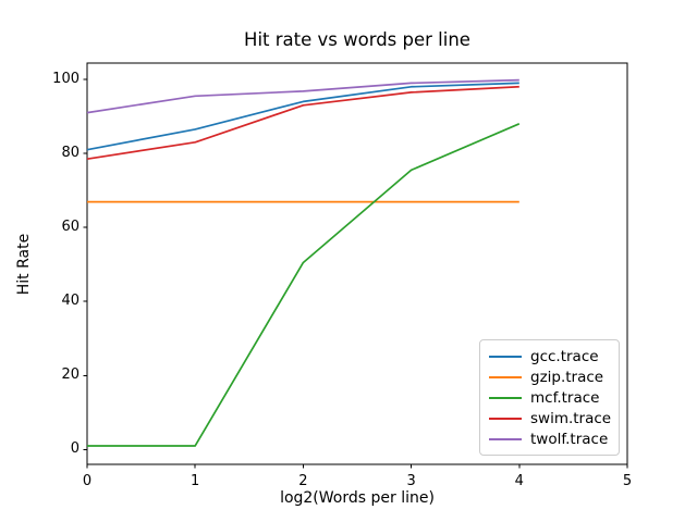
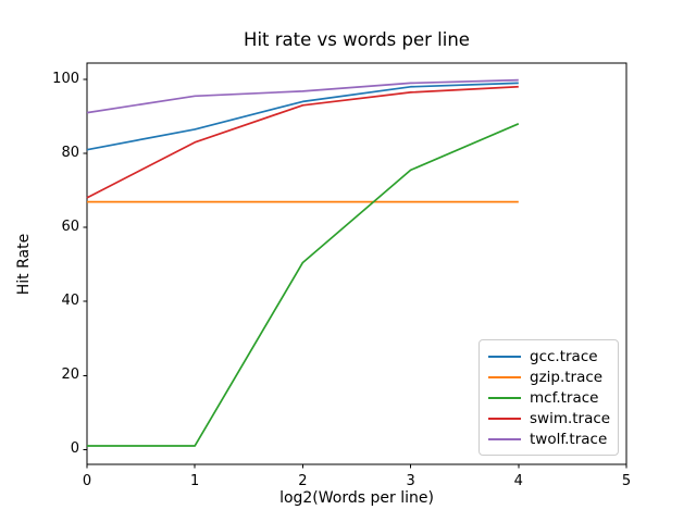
swim.trace/0: 78 -> 68
